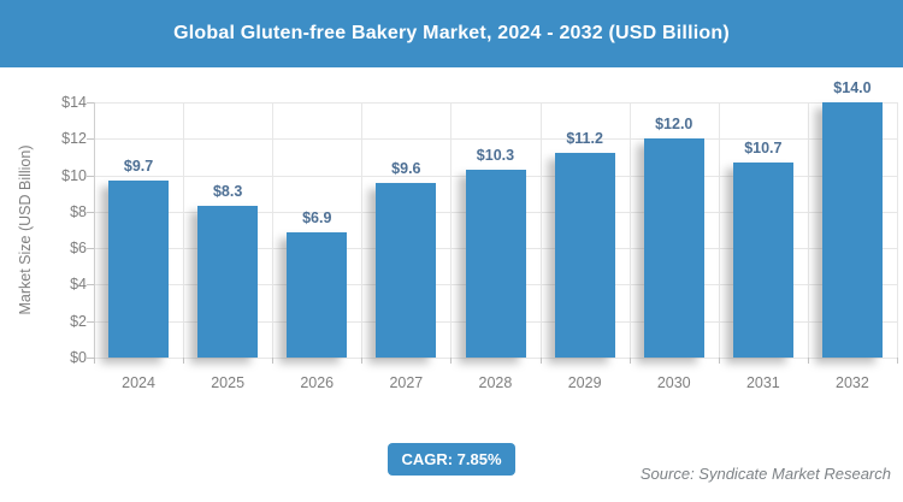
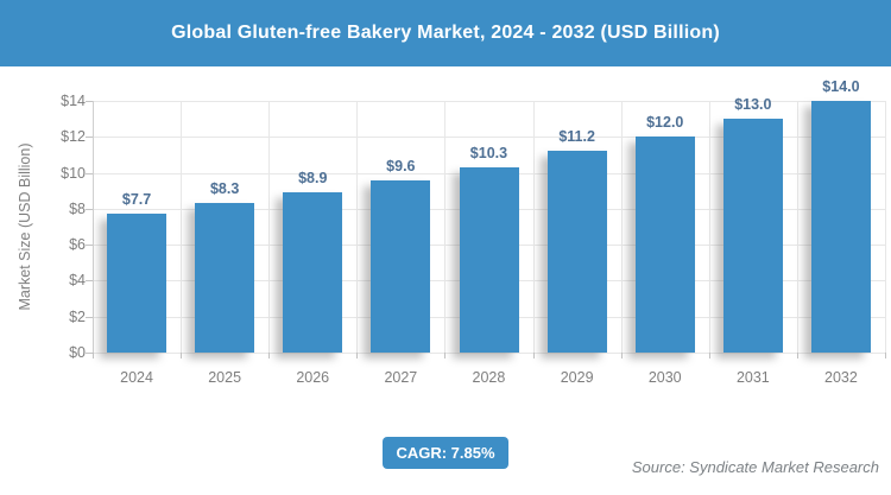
2024: $9.7 -> $7.7
2026: $6.9 -> $8.9
2031: $10.7 -> $13.0
